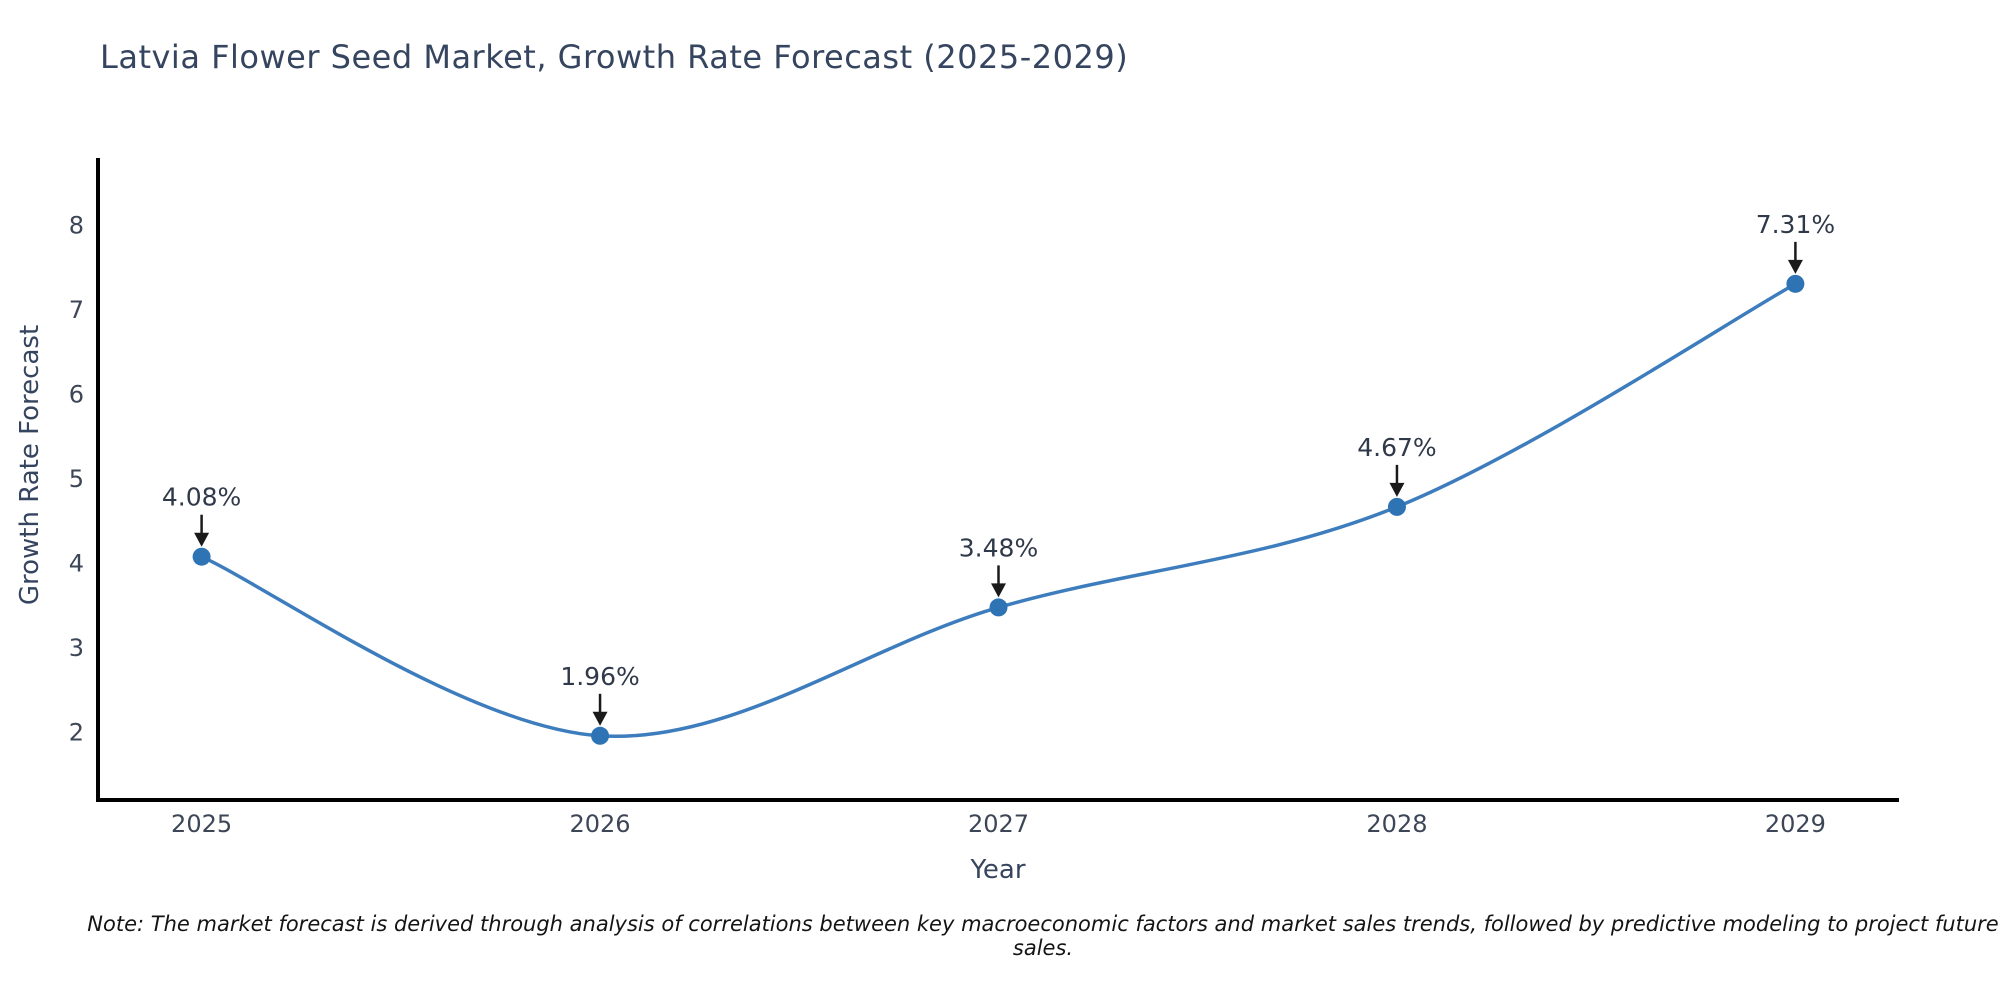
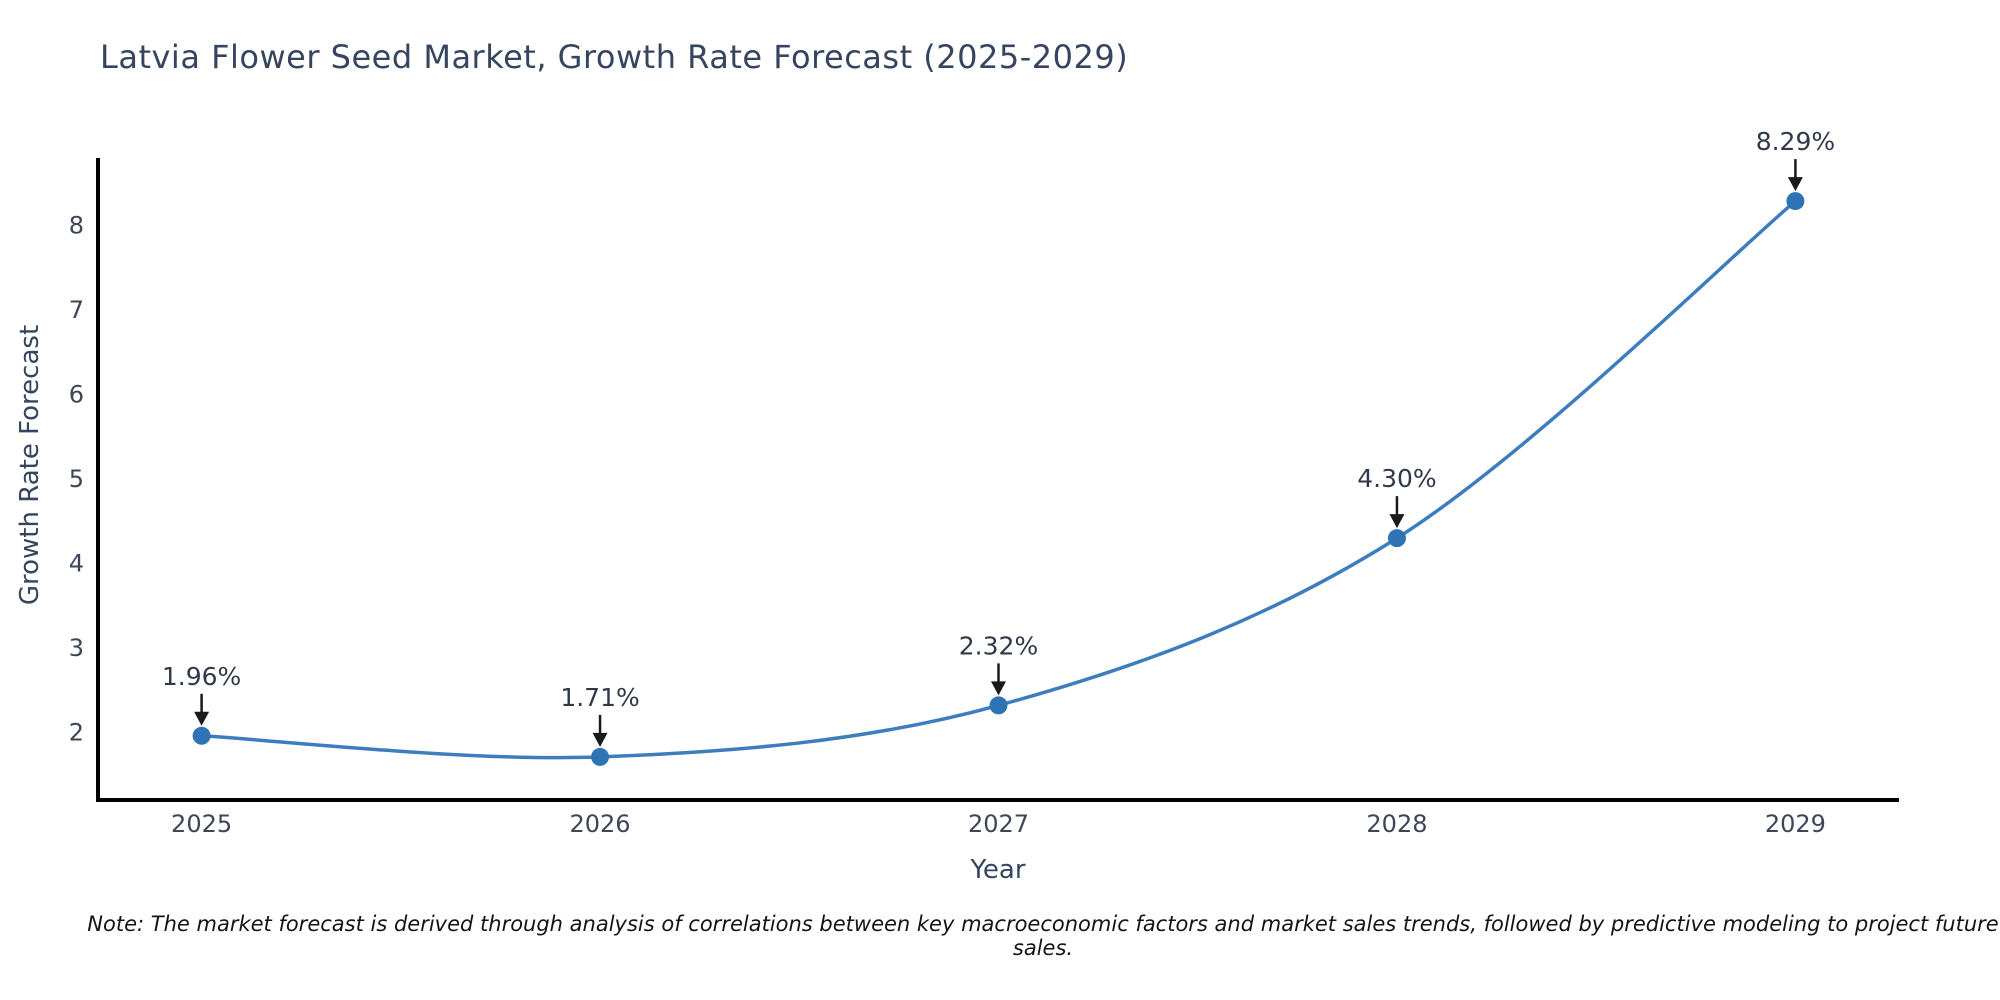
2025: 4.08% -> 1.96%
2026: 1.96% -> 1.71%
2027: 3.48% -> 2.32%
2028: 4.67% -> 4.30%
2029: 7.31% -> 8.29%
